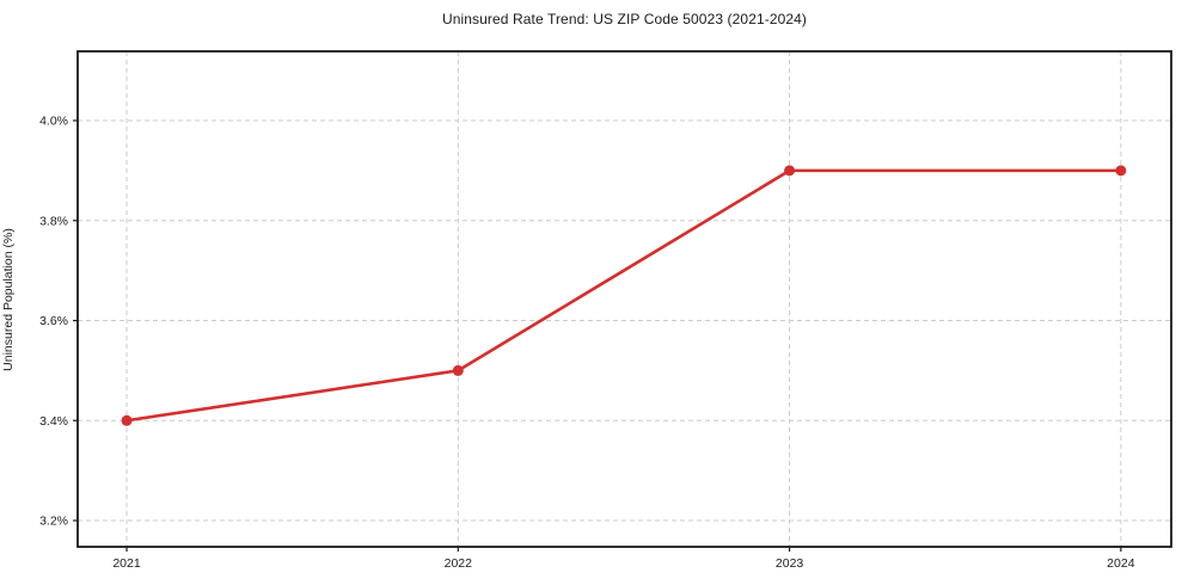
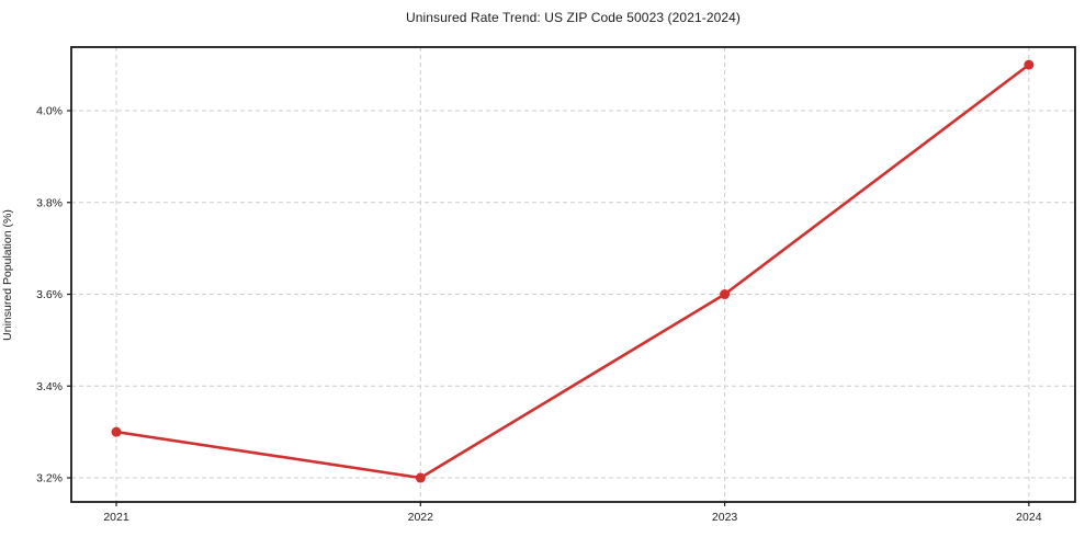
2021: 3.4% -> 3.3%
2022: 3.5% -> 3.2%
2023: 3.9% -> 3.6%
2024: 3.9% -> 4.1%
